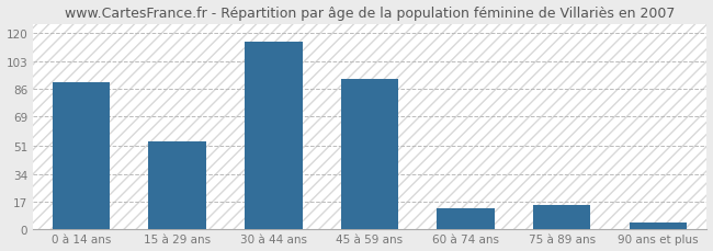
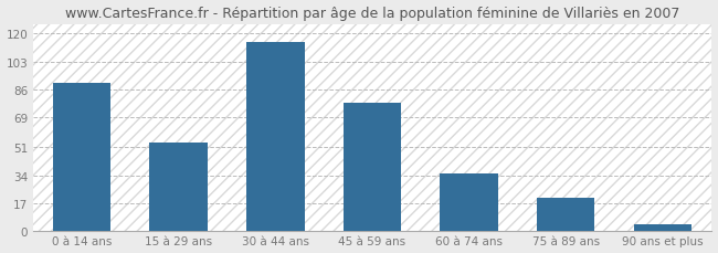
45 à 59 ans: 92 -> 78
60 à 74 ans: 13 -> 35
75 à 89 ans: 15 -> 20
